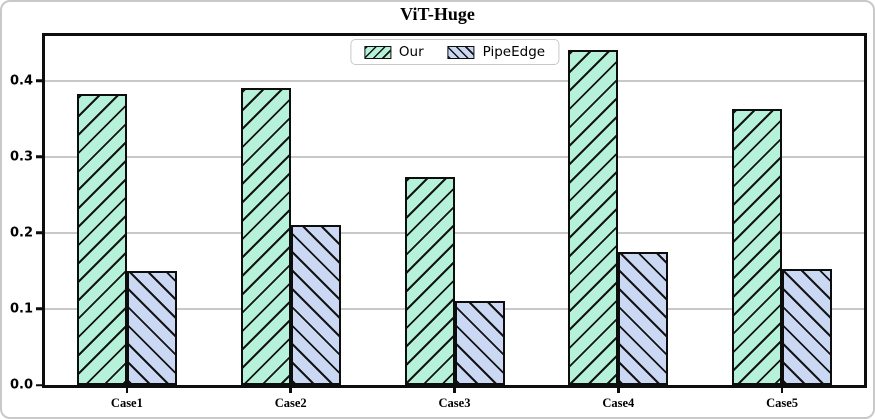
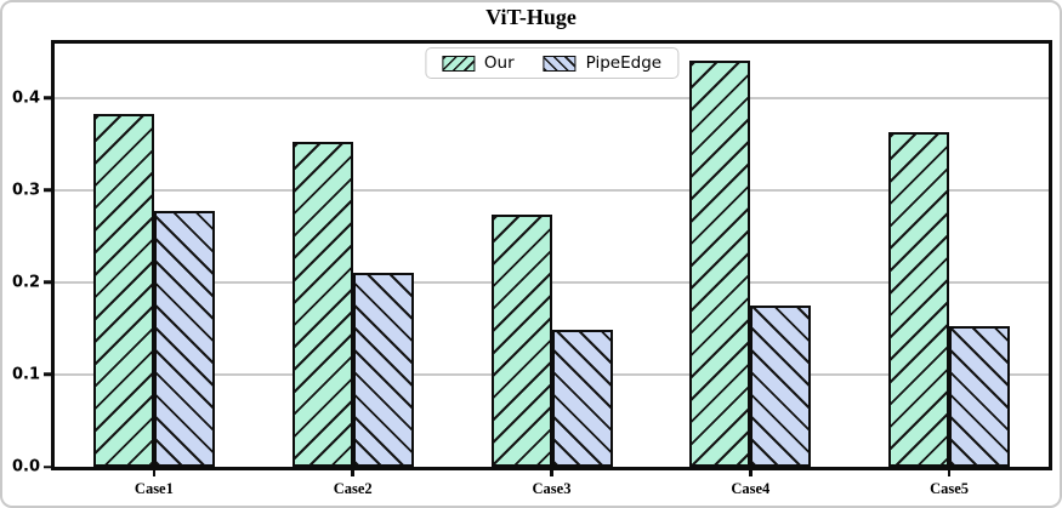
PipeEdge/Case1: 0.15 -> 0.28
Our/Case2: 0.39 -> 0.35
PipeEdge/Case3: 0.11 -> 0.15
